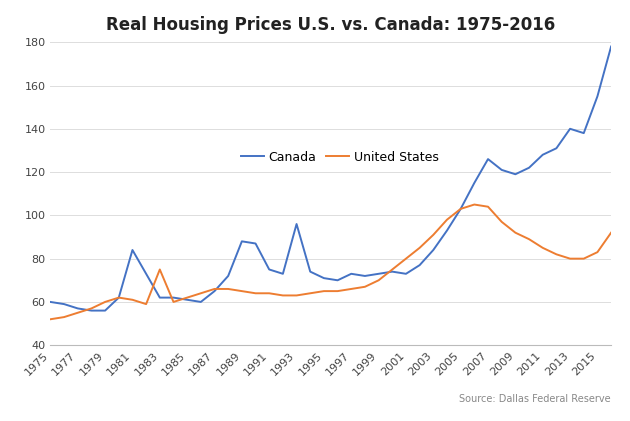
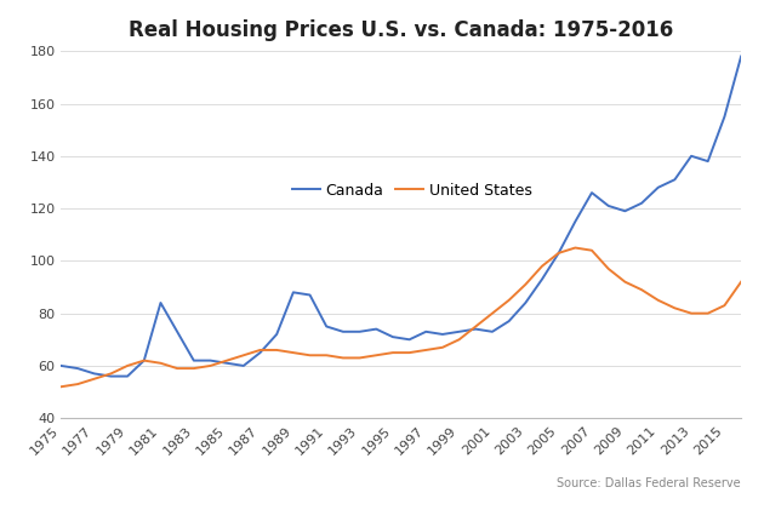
United States/1983: 75 -> 59
Canada/1993: 96 -> 73
